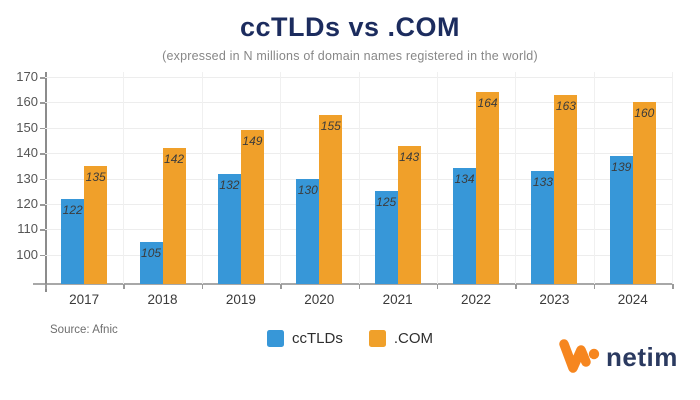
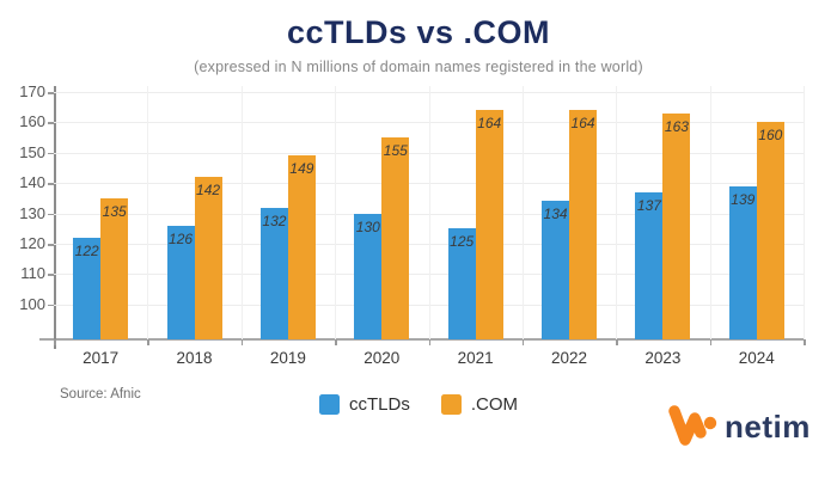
ccTLDs/2018: 105 -> 126
.COM/2021: 143 -> 164
ccTLDs/2023: 133 -> 137
